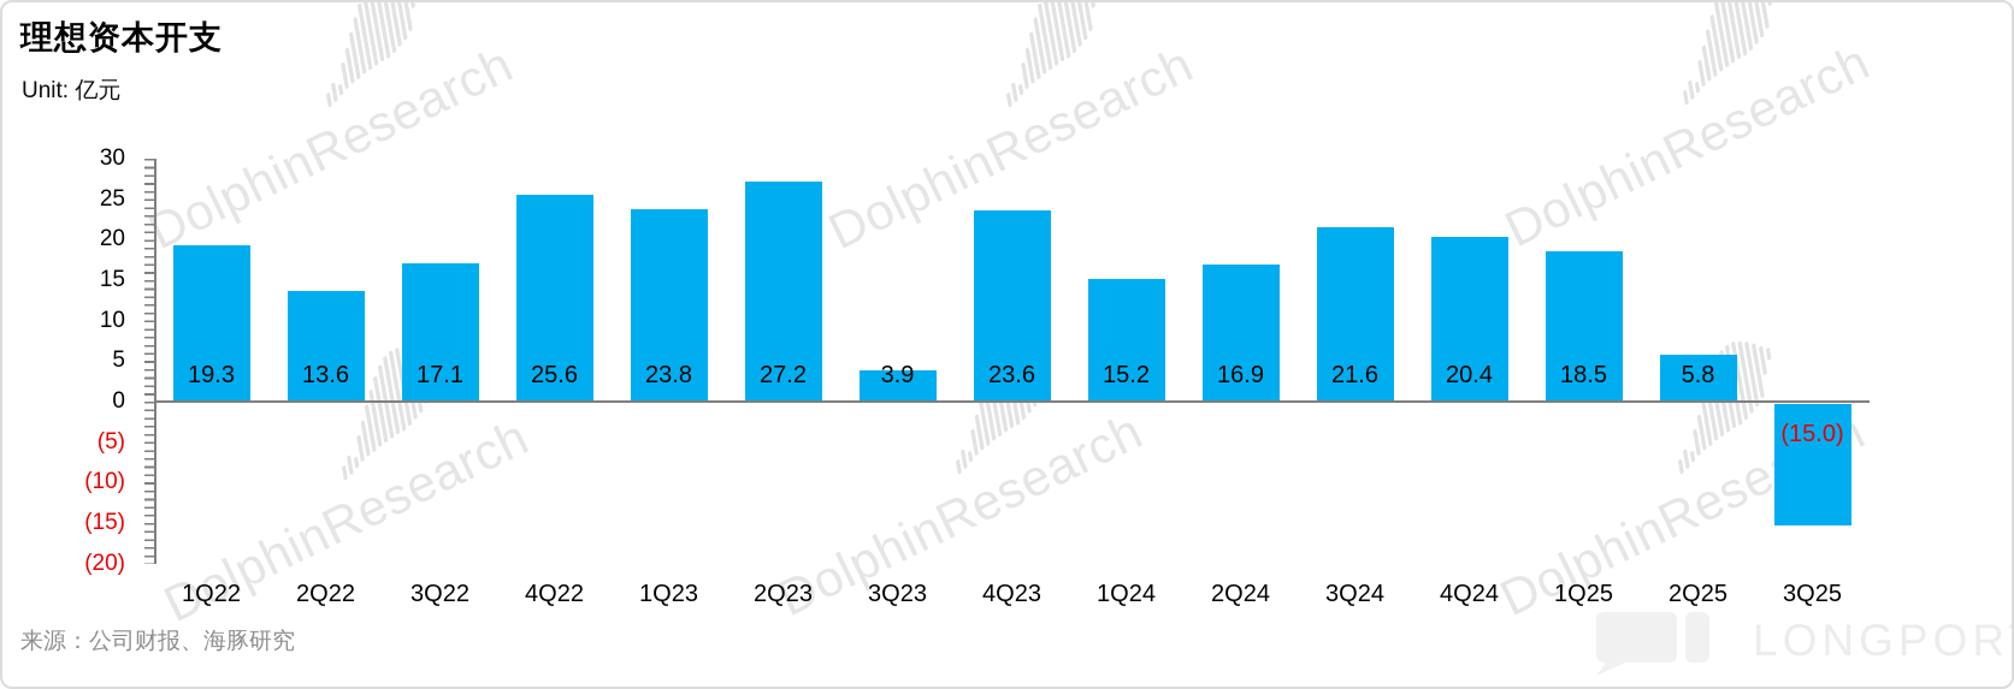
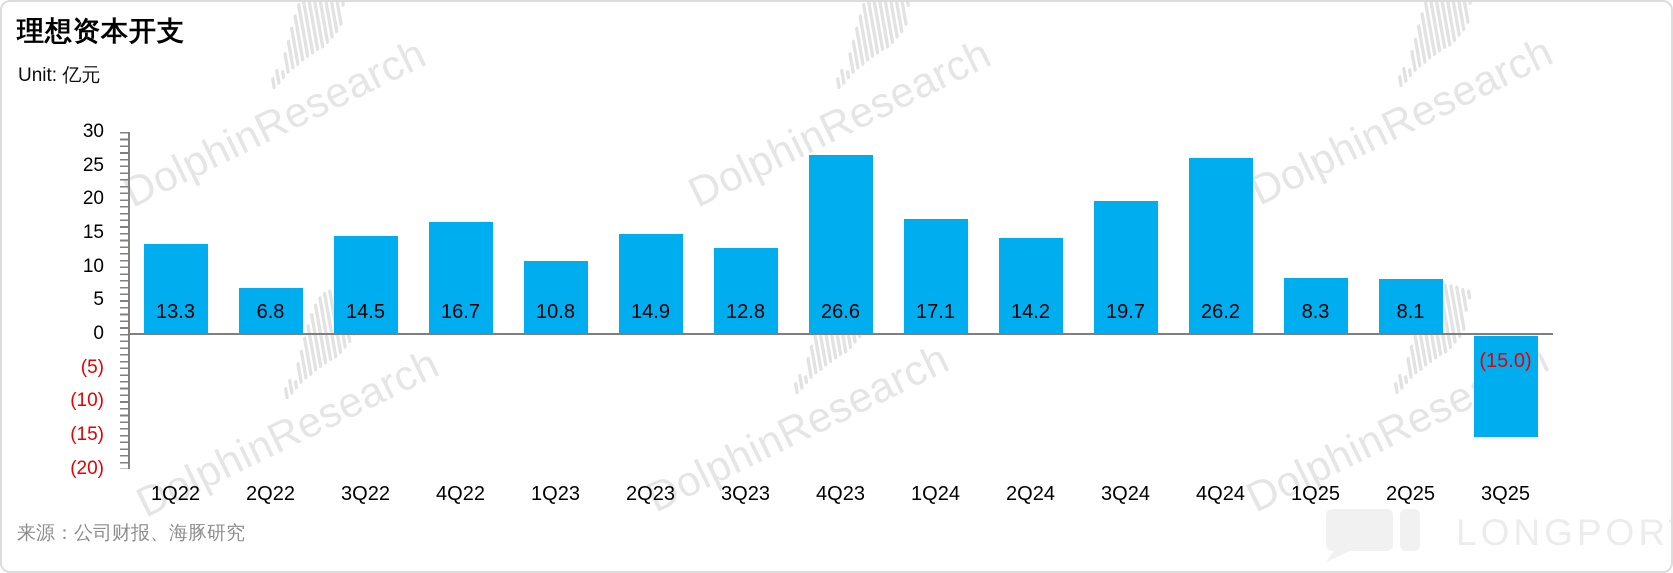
1Q22: 19.3 -> 13.3
2Q22: 13.6 -> 6.8
3Q22: 17.1 -> 14.5
4Q22: 25.6 -> 16.7
1Q23: 23.8 -> 10.8
2Q23: 27.2 -> 14.9
3Q23: 3.9 -> 12.8
4Q23: 23.6 -> 26.6
1Q24: 15.2 -> 17.1
2Q24: 16.9 -> 14.2
3Q24: 21.6 -> 19.7
4Q24: 20.4 -> 26.2
1Q25: 18.5 -> 8.3
2Q25: 5.8 -> 8.1
